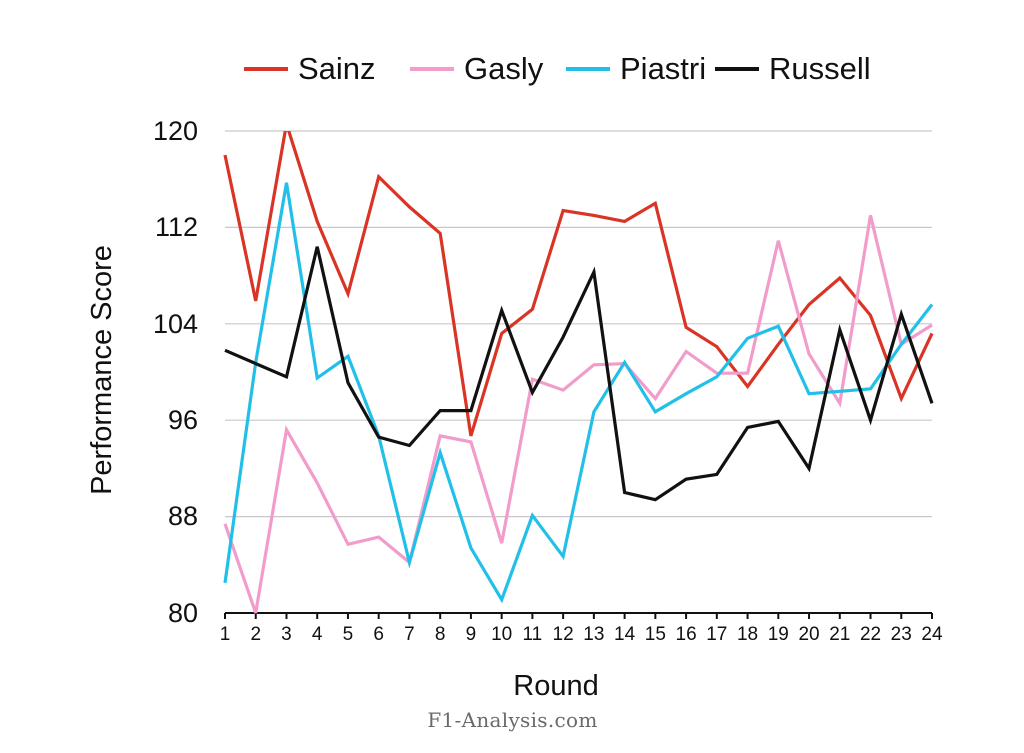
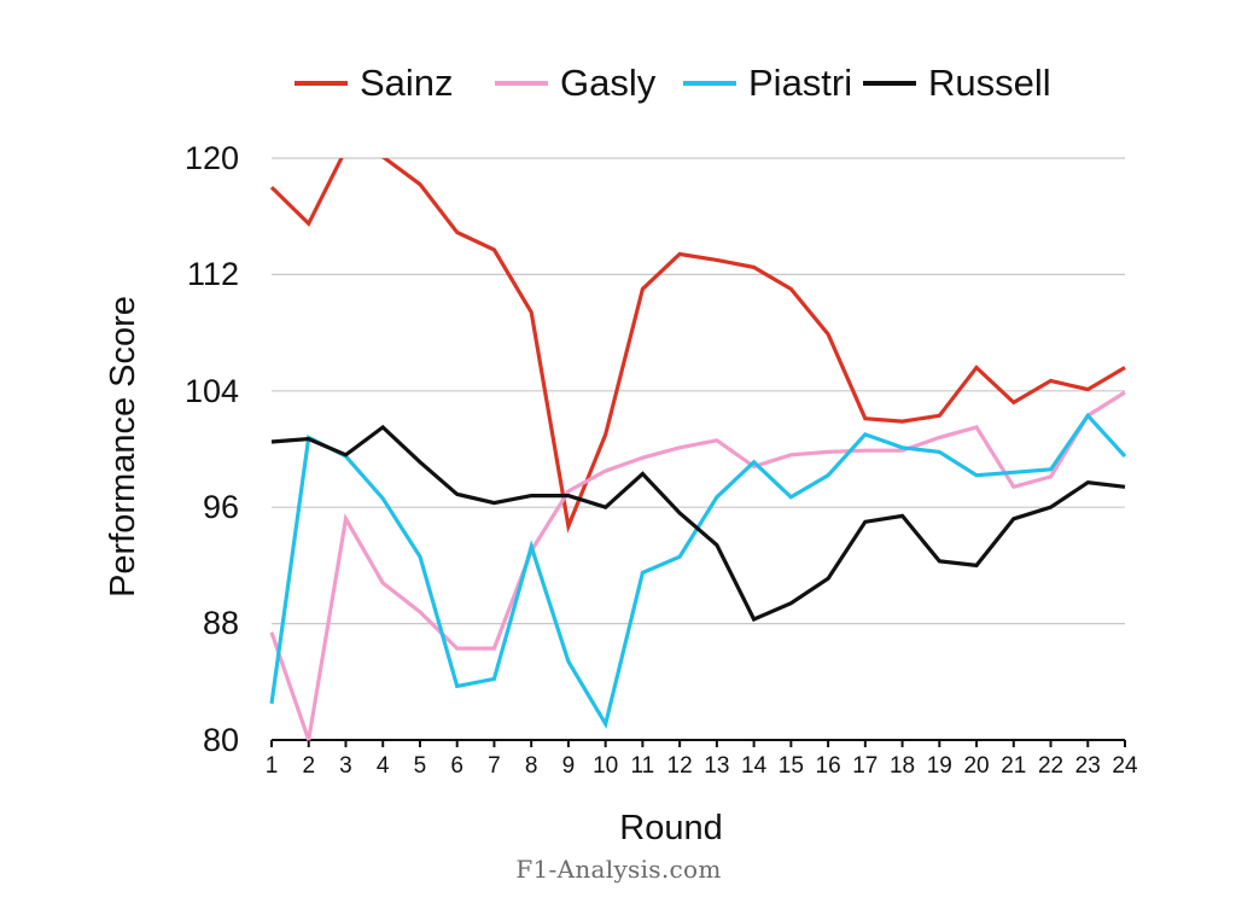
Russell/1: 101.8 -> 100.5
Sainz/2: 105.9 -> 115.5
Piastri/3: 115.7 -> 99.5
Sainz/4: 112.5 -> 120.1
Piastri/4: 99.5 -> 96.6
Russell/4: 110.4 -> 101.5
Sainz/5: 106.5 -> 118.2
Gasly/5: 85.7 -> 88.8
Piastri/5: 101.3 -> 92.6
Sainz/6: 116.2 -> 114.9
Piastri/6: 94.7 -> 83.7
Russell/6: 94.6 -> 96.9
Gasly/7: 84.2 -> 86.3
Russell/7: 93.9 -> 96.3
Sainz/8: 111.5 -> 109.4
Gasly/8: 94.7 -> 93.0
Gasly/9: 94.2 -> 97.1
Sainz/10: 103.2 -> 101.0
Gasly/10: 85.8 -> 98.5
Russell/10: 105.1 -> 96.0
Sainz/11: 105.2 -> 111.0
Piastri/11: 88.1 -> 91.5
Gasly/12: 98.5 -> 100.1
Piastri/12: 84.7 -> 92.6
Russell/12: 102.9 -> 95.6
Russell/13: 108.3 -> 93.4
Gasly/14: 100.7 -> 98.8
Piastri/14: 100.8 -> 99.1
Russell/14: 90.0 -> 88.3
Sainz/15: 114.0 -> 111.0
Gasly/15: 97.8 -> 99.6
Sainz/16: 103.7 -> 107.9
Gasly/16: 101.7 -> 99.8
Piastri/17: 99.6 -> 101.0
Russell/17: 91.5 -> 95.0
Sainz/18: 98.8 -> 101.9
Piastri/18: 102.8 -> 100.1
Gasly/19: 110.9 -> 100.8
Piastri/19: 103.8 -> 99.8
Russell/19: 95.9 -> 92.3
Sainz/21: 107.8 -> 103.2
Russell/21: 103.5 -> 95.2
Gasly/22: 113.0 -> 98.1
Sainz/23: 97.8 -> 104.1
Russell/23: 104.8 -> 97.7
Sainz/24: 103.2 -> 105.6
Piastri/24: 105.6 -> 99.5
